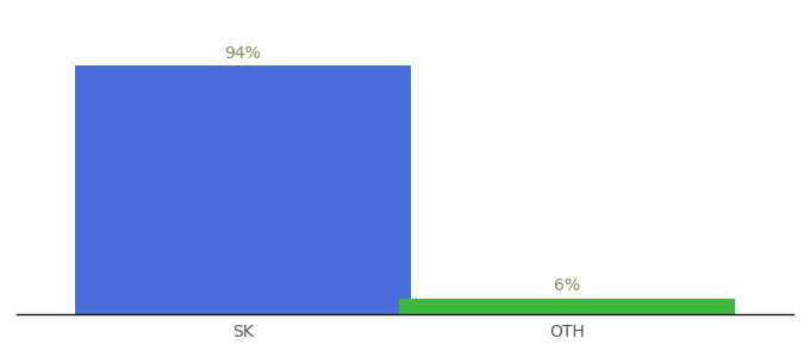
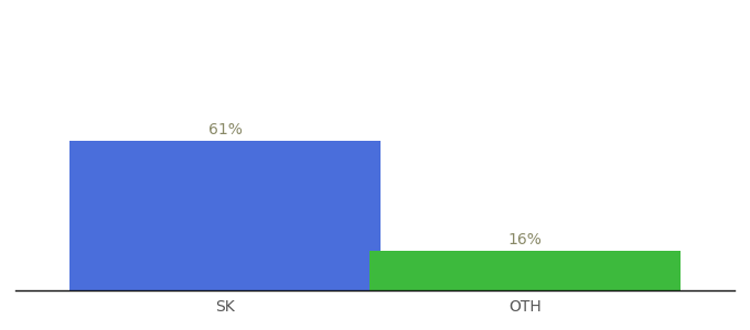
SK: 94% -> 61%
OTH: 6% -> 16%
